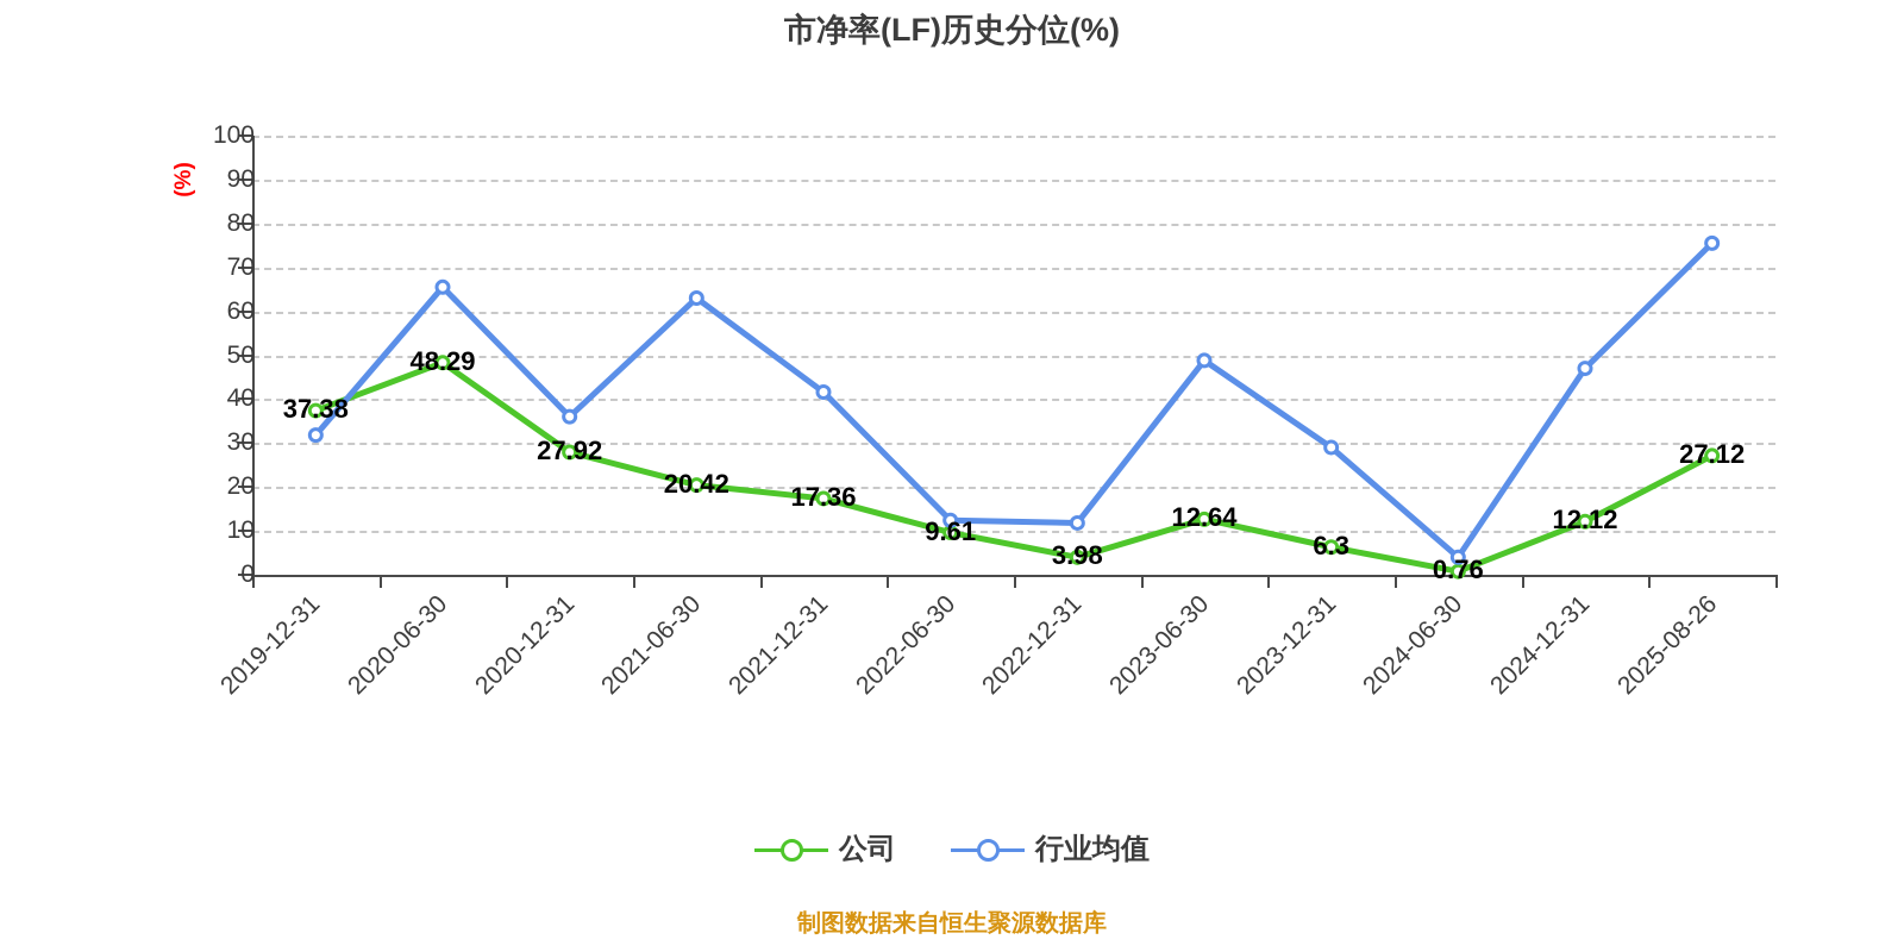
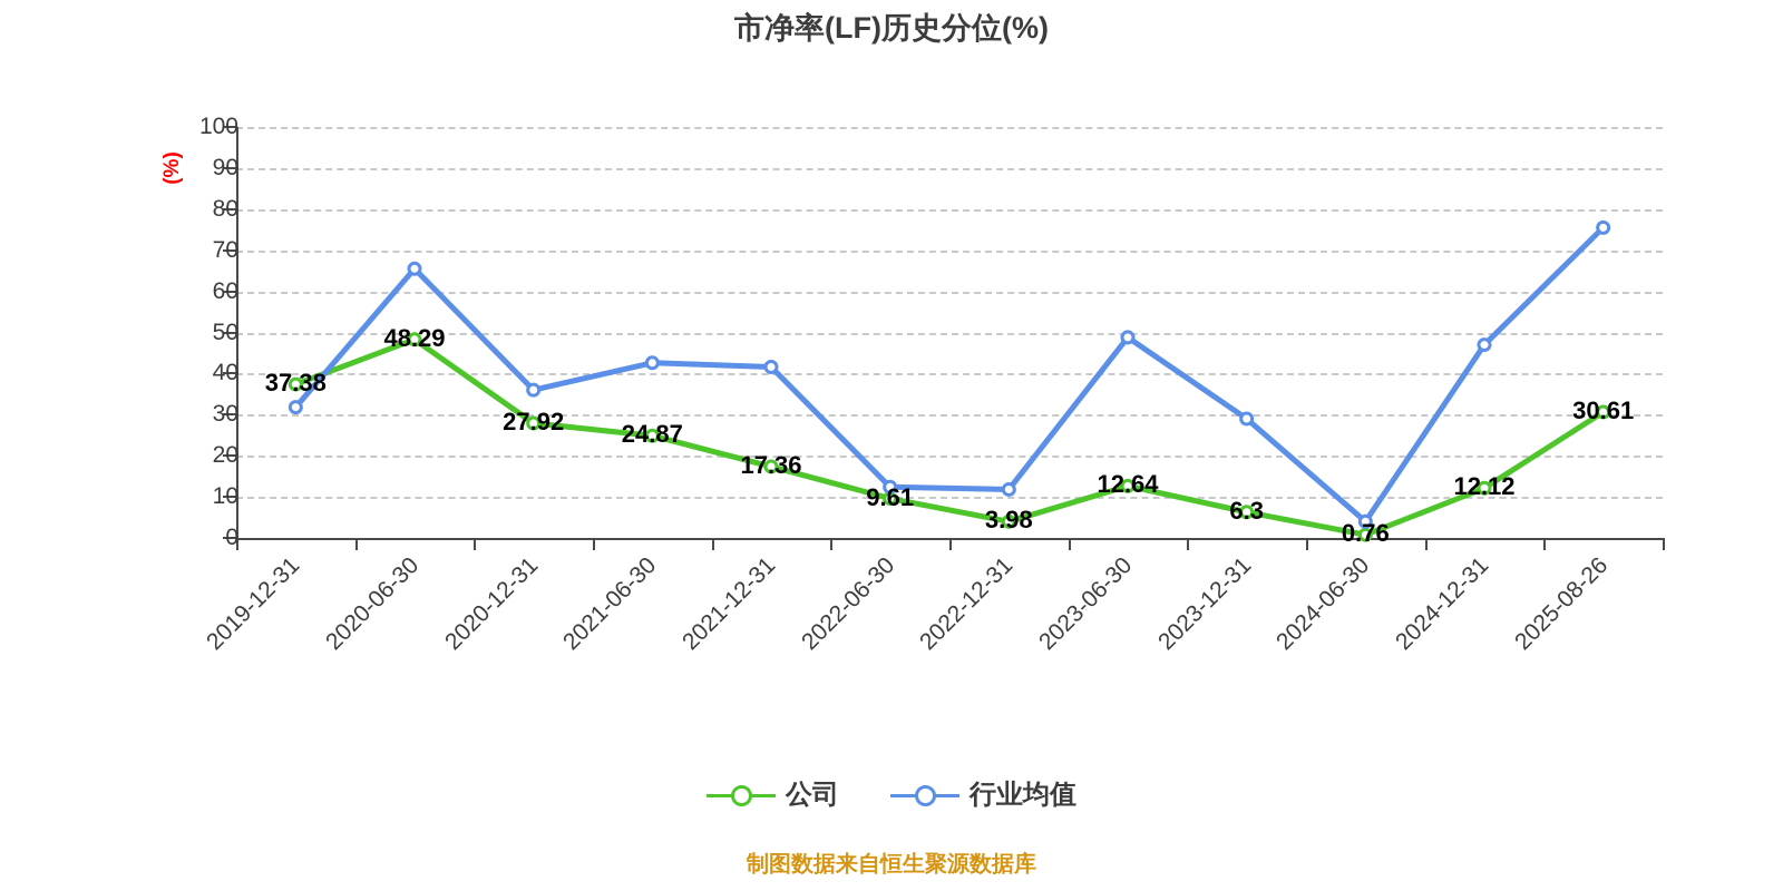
公司/2021-06-30: 20.42 -> 24.87
行业均值/2021-06-30: 63 -> 43
公司/2025-08-26: 27.12 -> 30.61
